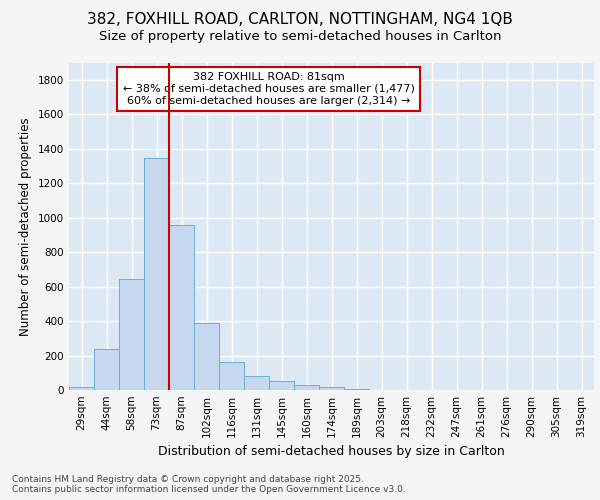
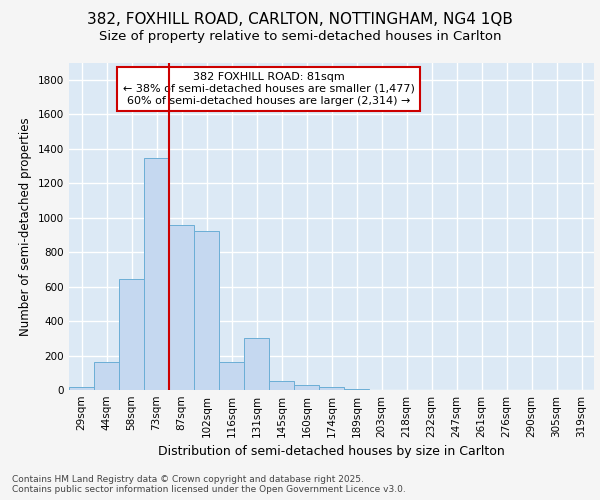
44sqm: 240 -> 160
102sqm: 390 -> 920
131sqm: 80 -> 300
